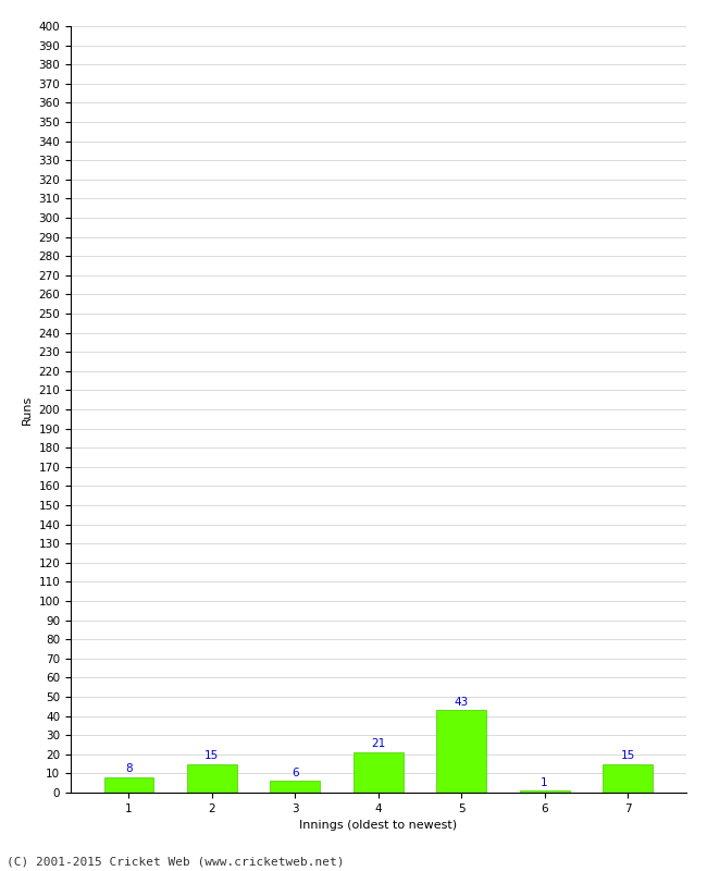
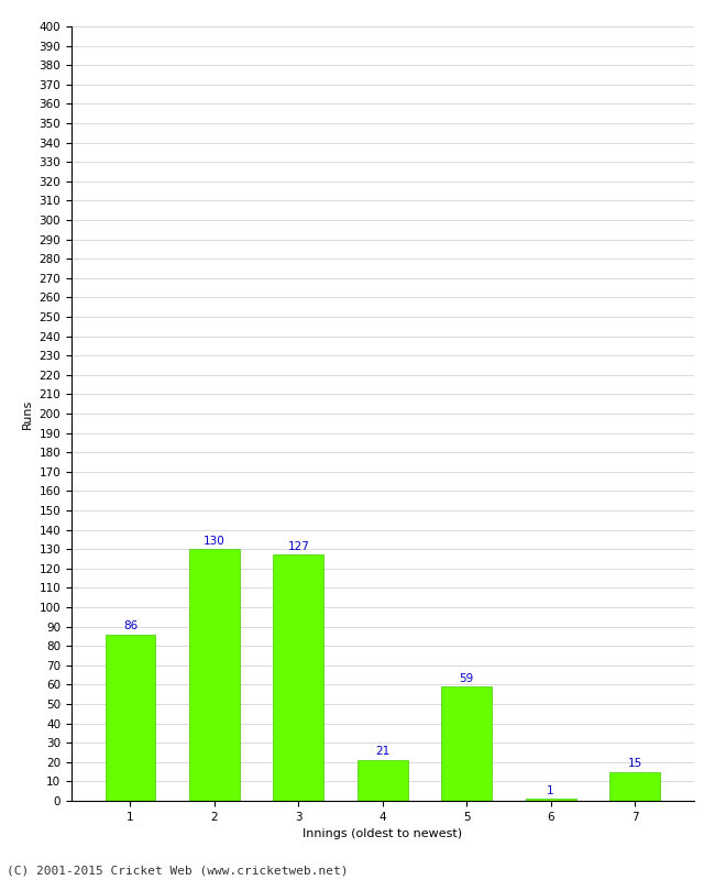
1: 8 -> 86
2: 15 -> 130
3: 6 -> 127
5: 43 -> 59
